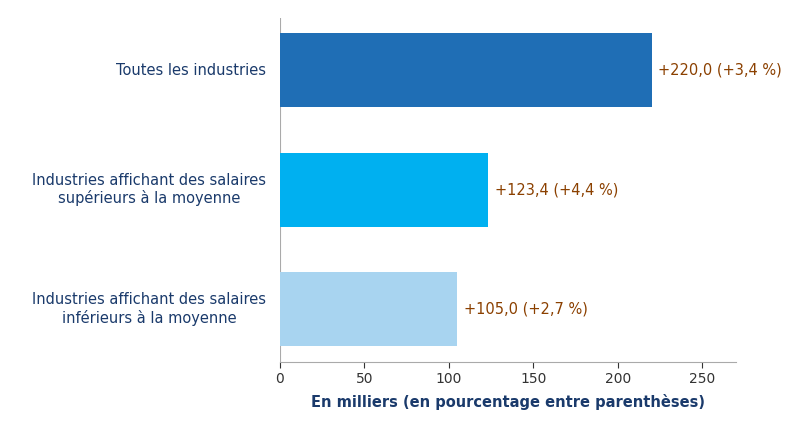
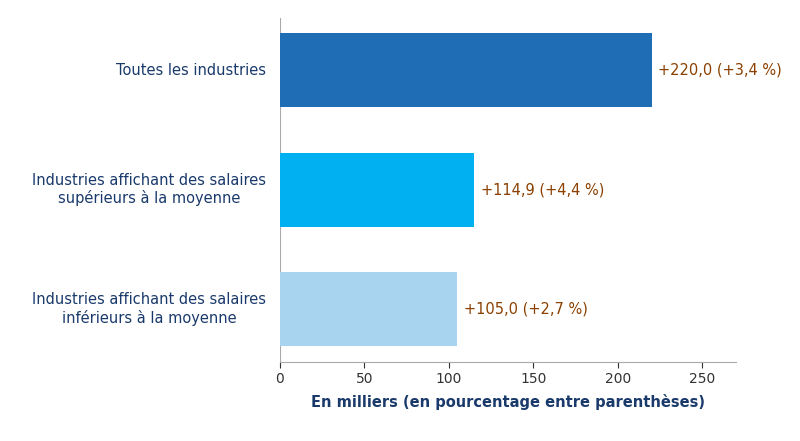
Industries affichant des salaires supérieurs à la moyenne: +123,4 -> +114,9
